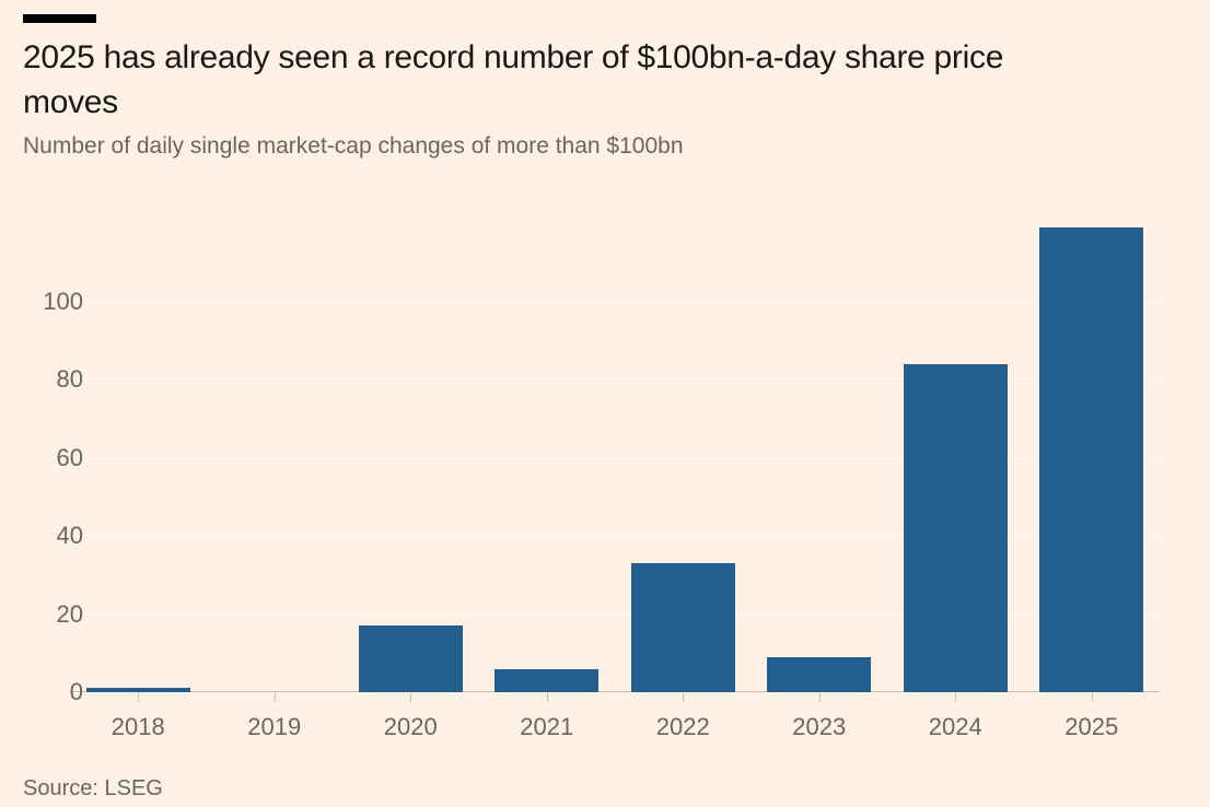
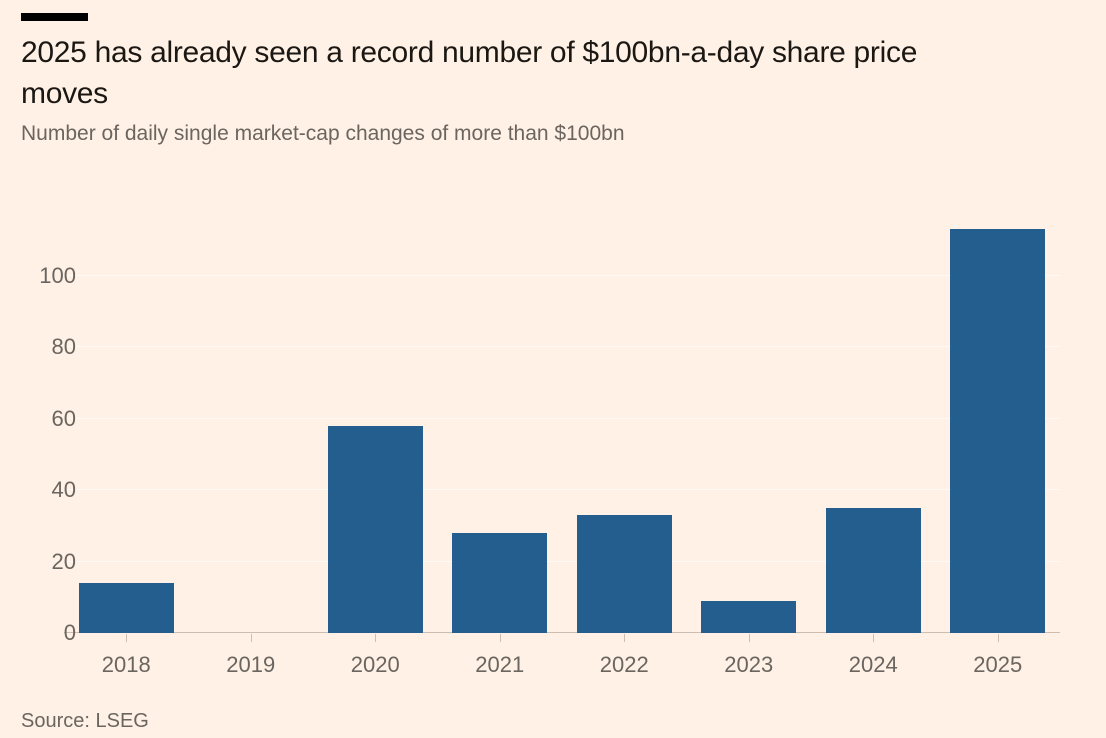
2018: 1 -> 14
2020: 17 -> 58
2021: 6 -> 28
2024: 84 -> 35
2025: 119 -> 113
